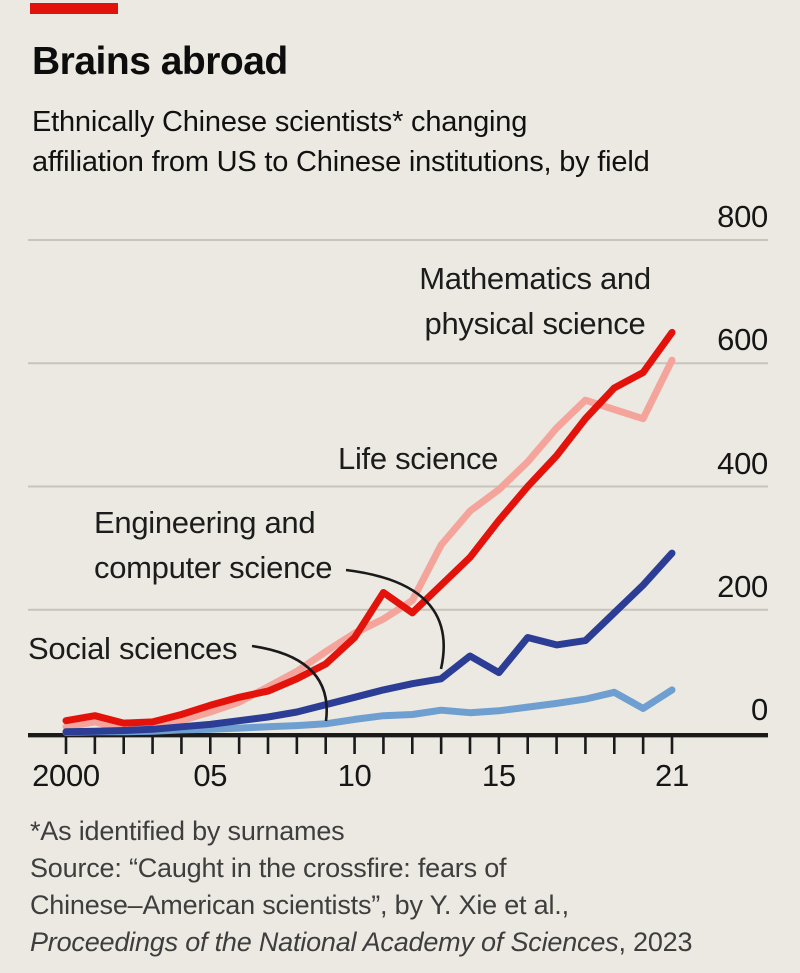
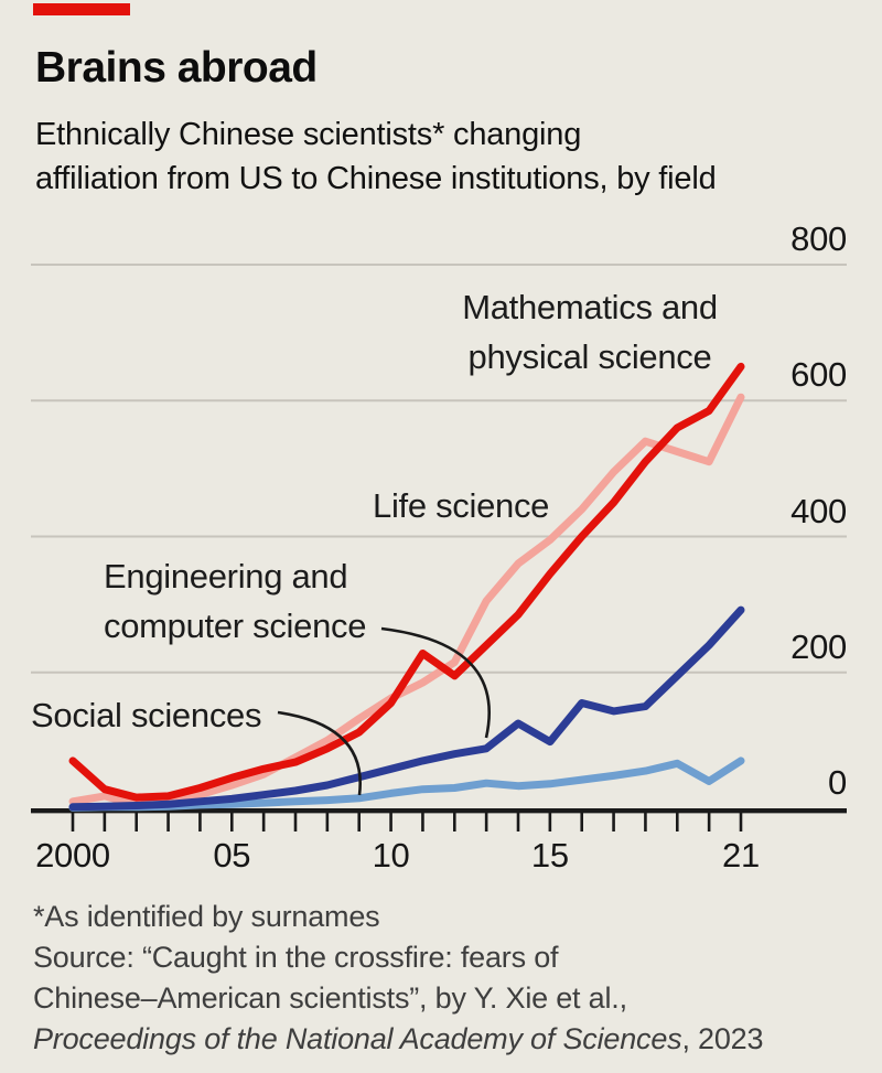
Mathematics and physical science/2000: 20 -> 70
